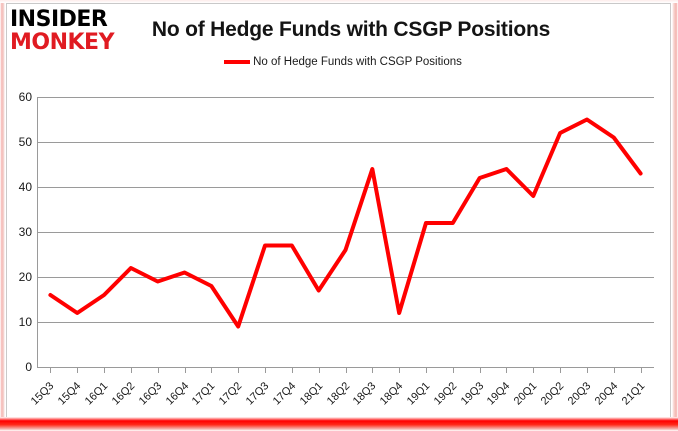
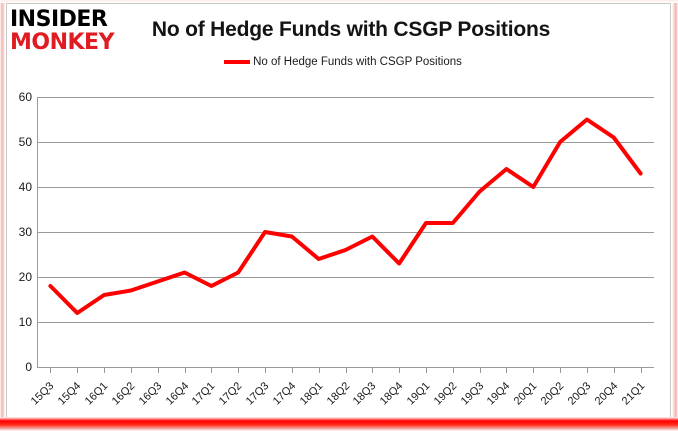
15Q3: 16 -> 18
16Q2: 22 -> 17
17Q2: 9 -> 21
17Q3: 27 -> 30
17Q4: 27 -> 29
18Q1: 17 -> 24
18Q3: 44 -> 29
18Q4: 12 -> 23
19Q3: 42 -> 39
20Q1: 38 -> 40
20Q2: 52 -> 50
